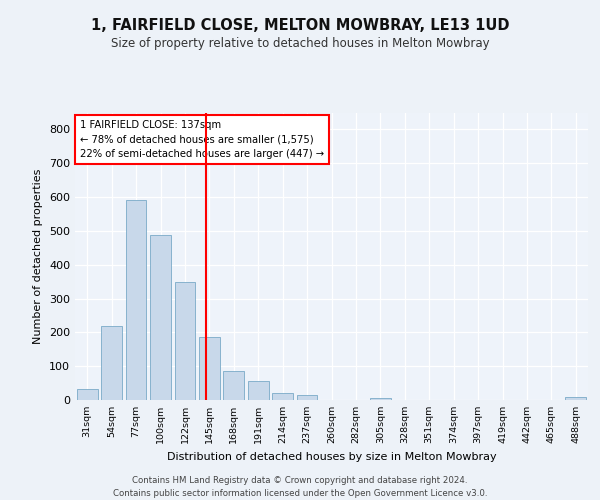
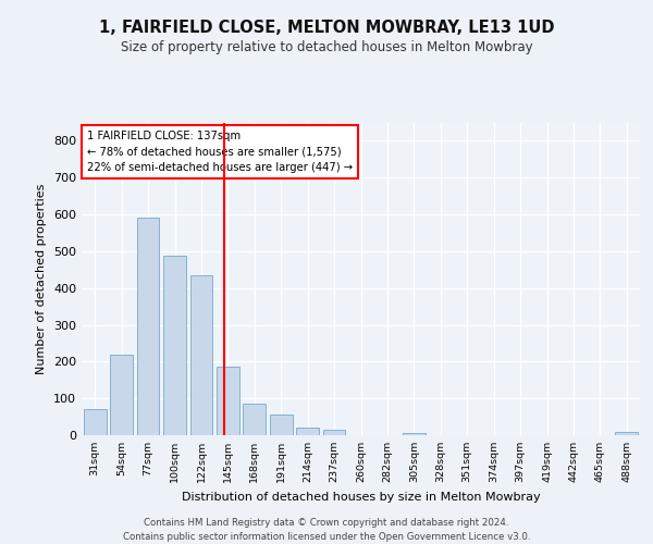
31sqm: 32 -> 70
122sqm: 348 -> 435
